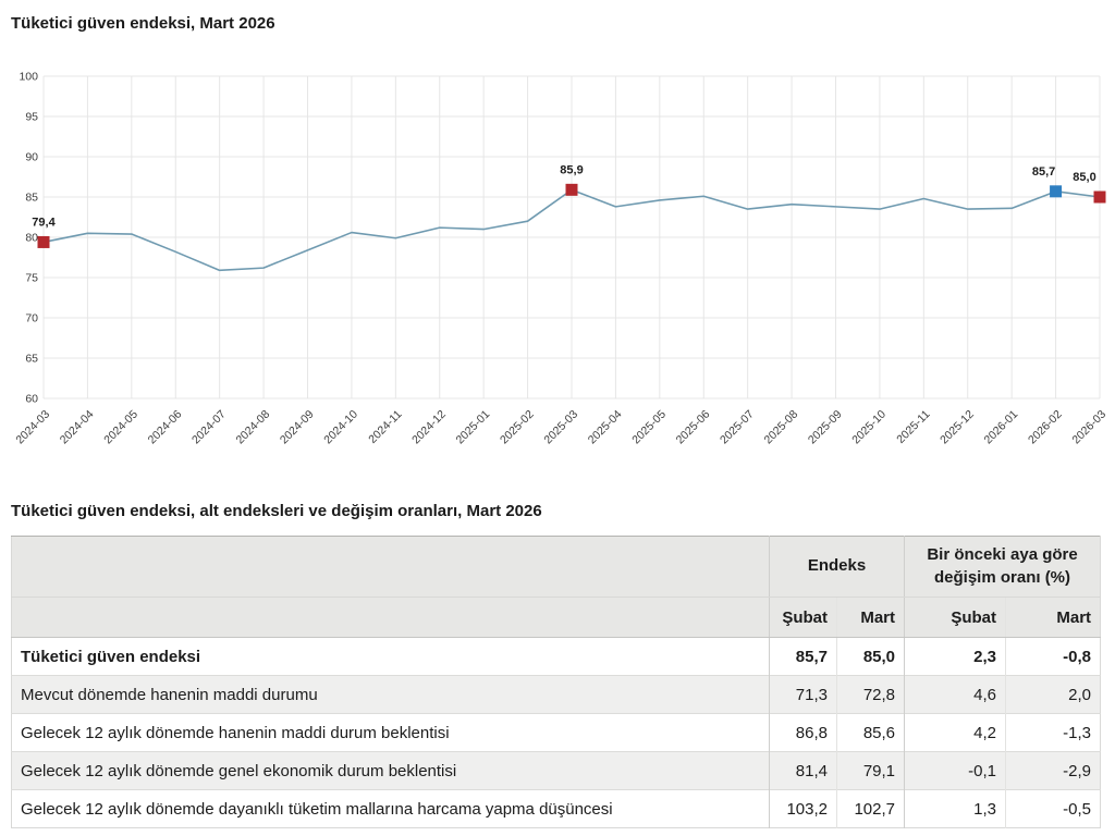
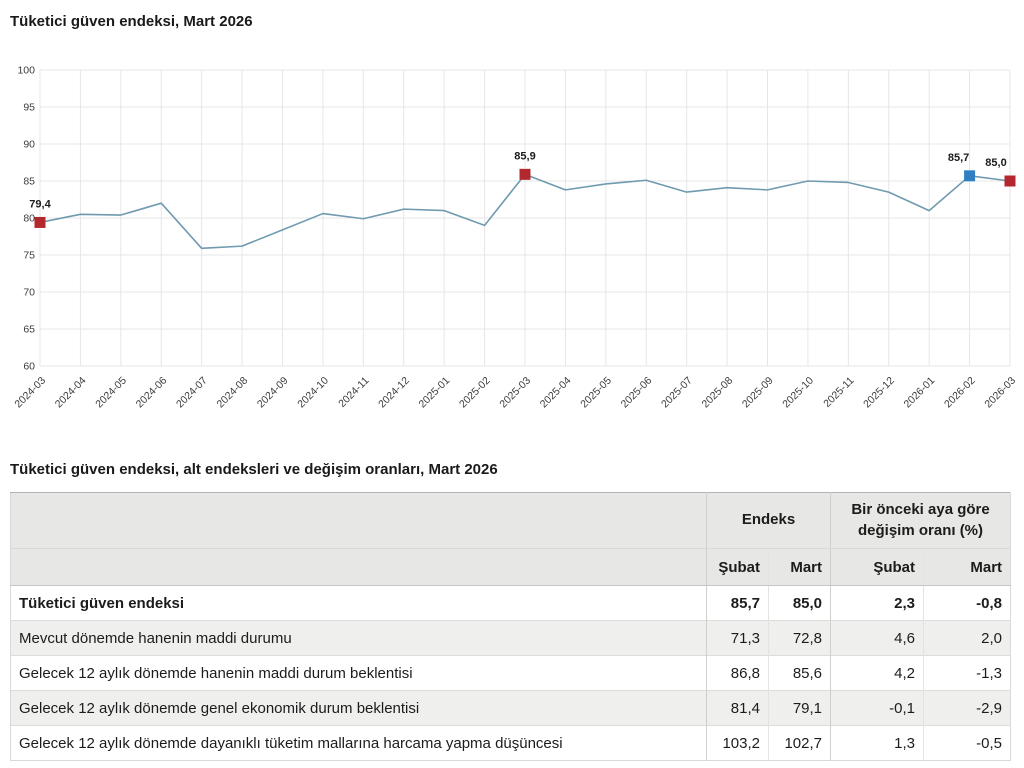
2024-06: 78 -> 82
2025-02: 82 -> 79
2025-10: 84 -> 85
2026-01: 84 -> 81
